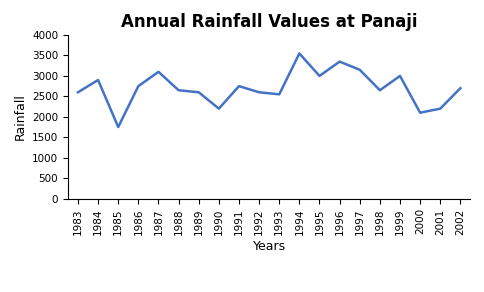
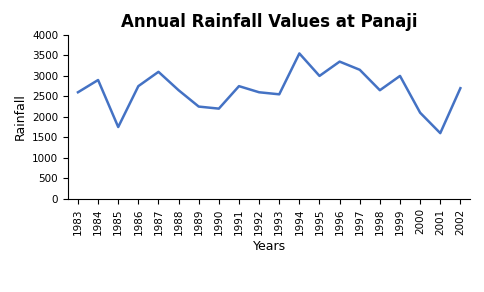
1989: 2600 -> 2250
2001: 2200 -> 1600
